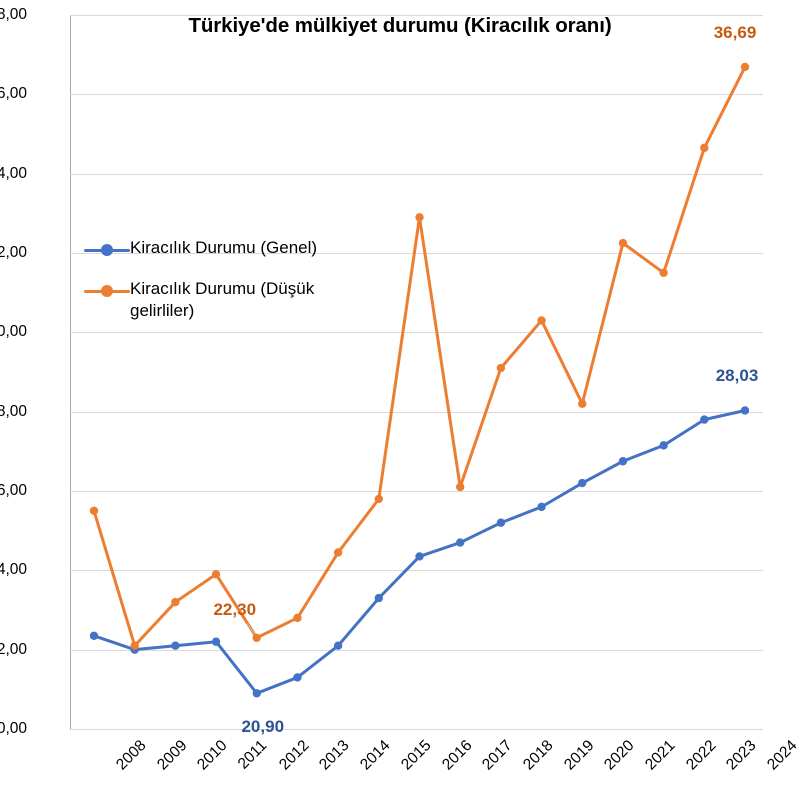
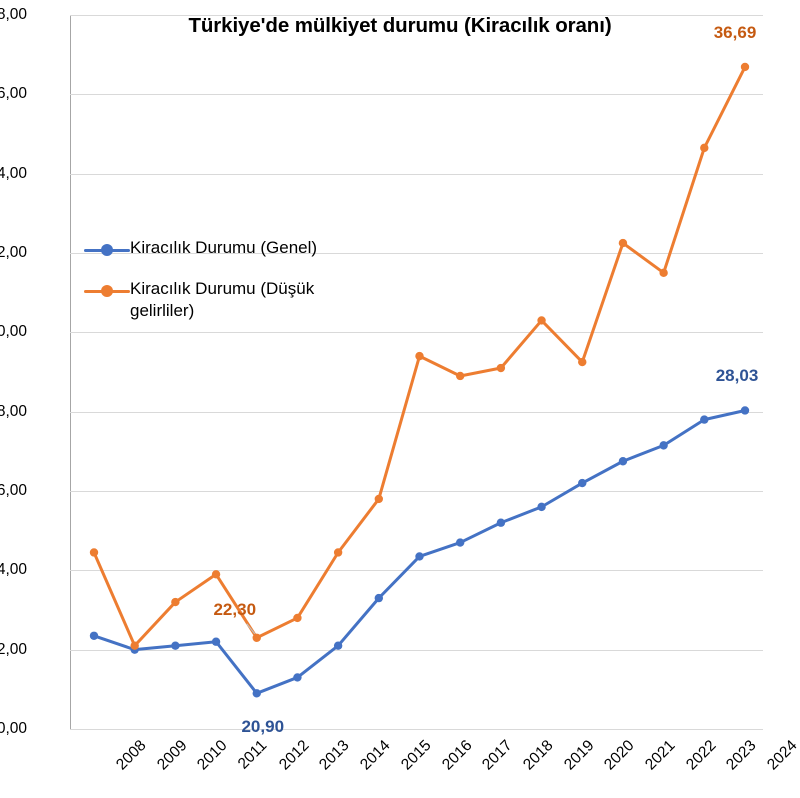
Kiracılık Durumu (Düşük gelirliler)/2008: 25,5 -> 24,4
Kiracılık Durumu (Düşük gelirliler)/2016: 32,9 -> 29,4
Kiracılık Durumu (Düşük gelirliler)/2017: 26,1 -> 28,9
Kiracılık Durumu (Düşük gelirliler)/2020: 28,2 -> 29,2
